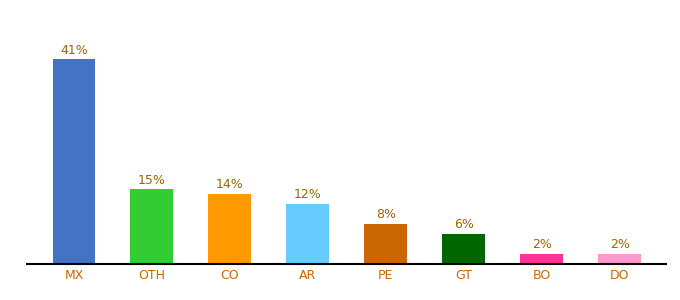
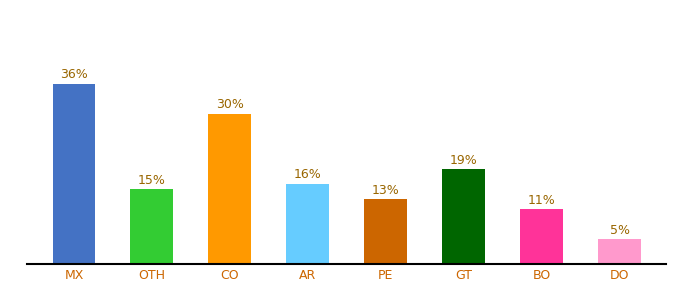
MX: 41% -> 36%
CO: 14% -> 30%
AR: 12% -> 16%
PE: 8% -> 13%
GT: 6% -> 19%
BO: 2% -> 11%
DO: 2% -> 5%
